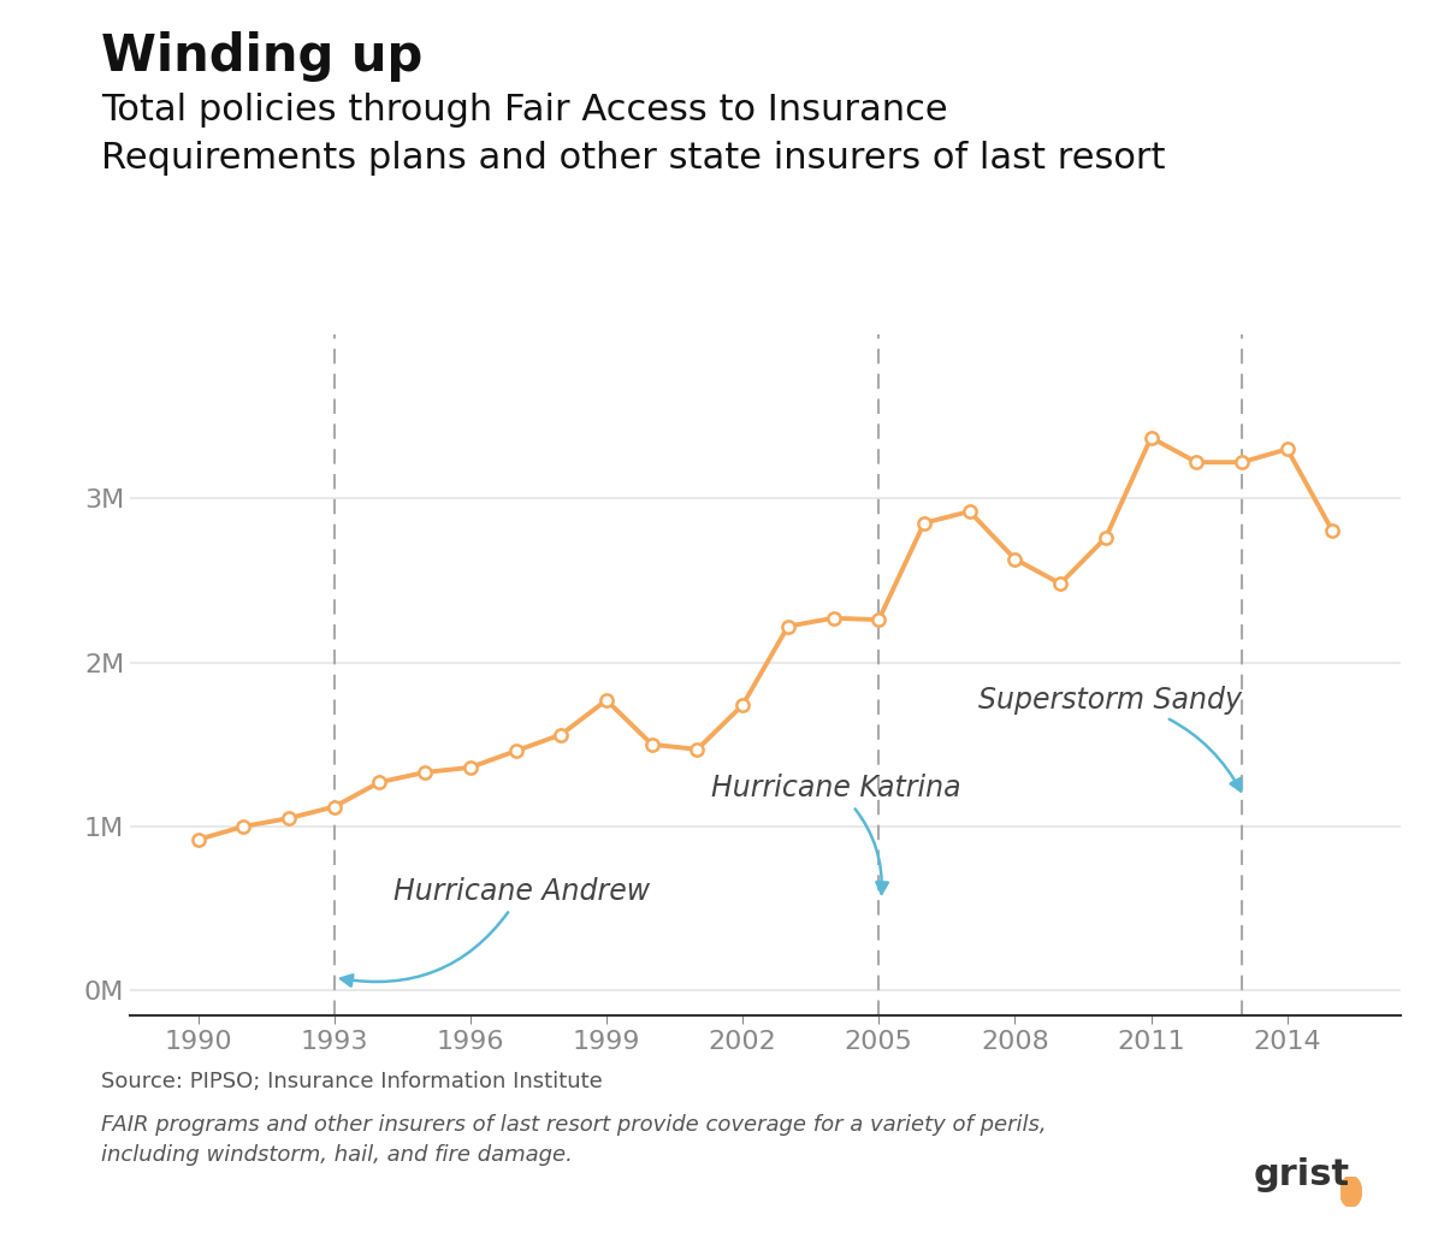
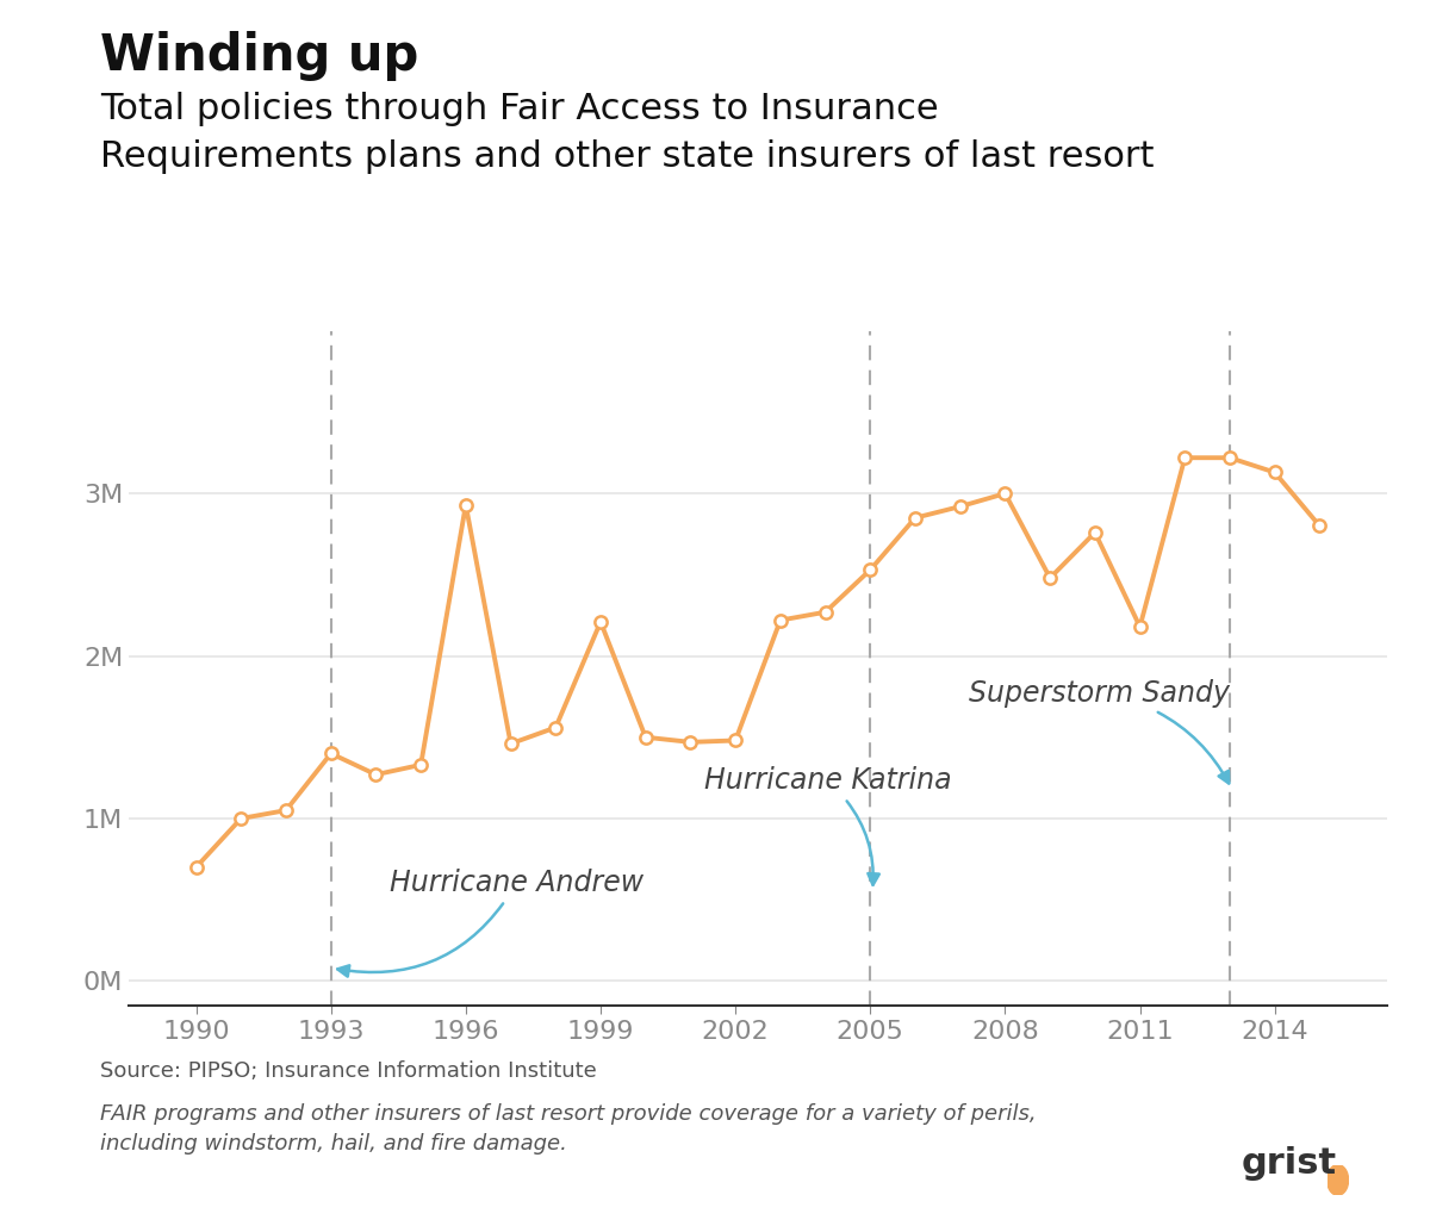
1990: 0.92M -> 0.70M
1993: 1.12M -> 1.40M
1996: 1.36M -> 2.93M
1999: 1.77M -> 2.21M
2002: 1.74M -> 1.48M
2005: 2.26M -> 2.53M
2008: 2.63M -> 3.00M
2011: 3.37M -> 2.18M
2014: 3.30M -> 3.13M
